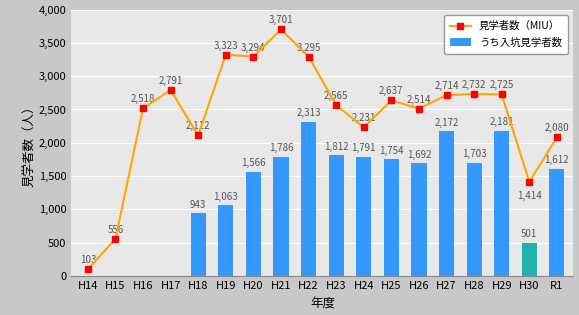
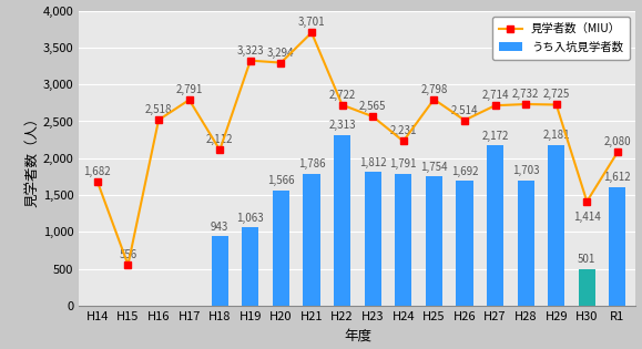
見学者数（MIU）/H14: 103 -> 1,682
見学者数（MIU）/H22: 3,295 -> 2,722
見学者数（MIU）/H25: 2,637 -> 2,798
